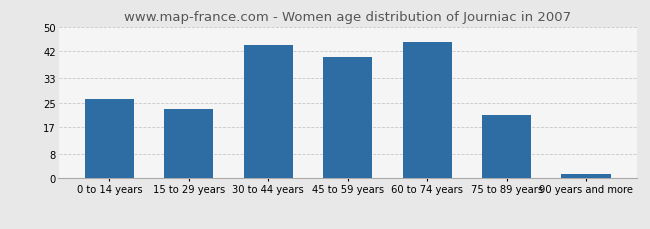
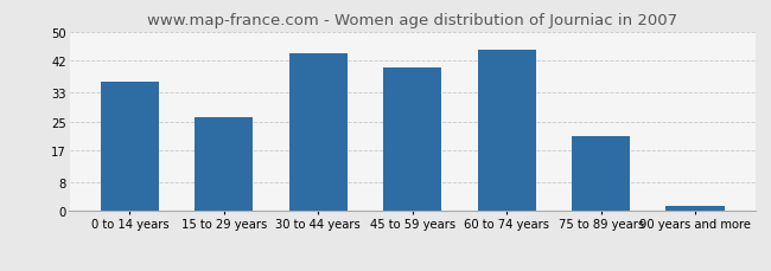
0 to 14 years: 26.0 -> 36.0
15 to 29 years: 23.0 -> 26.0
